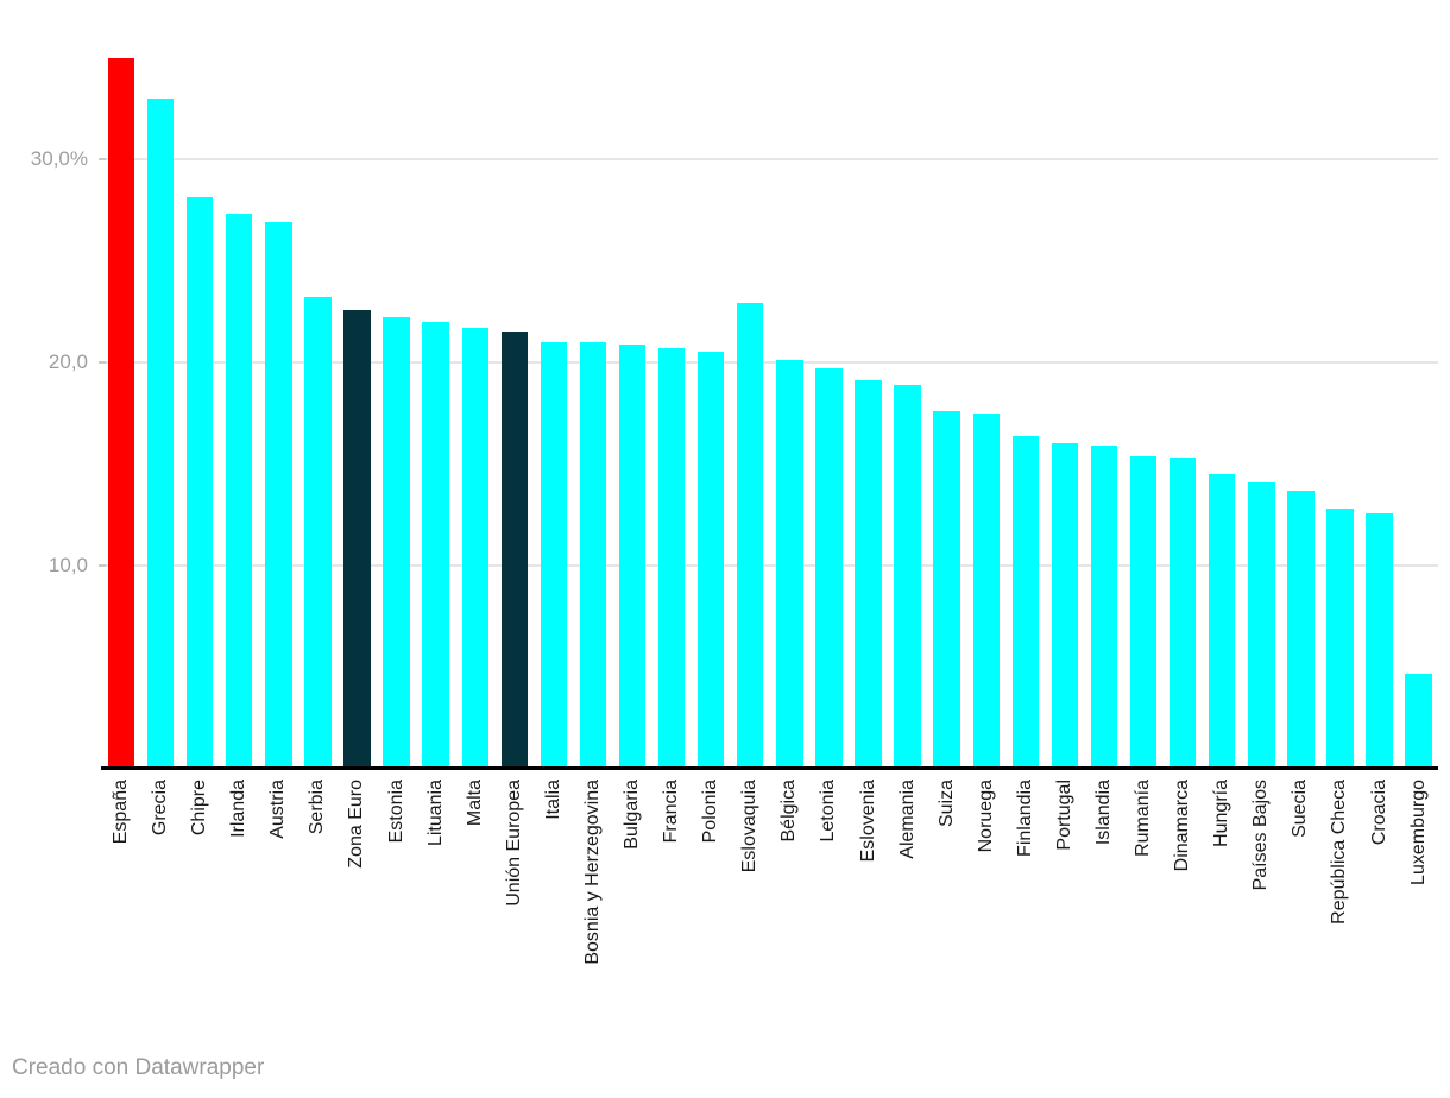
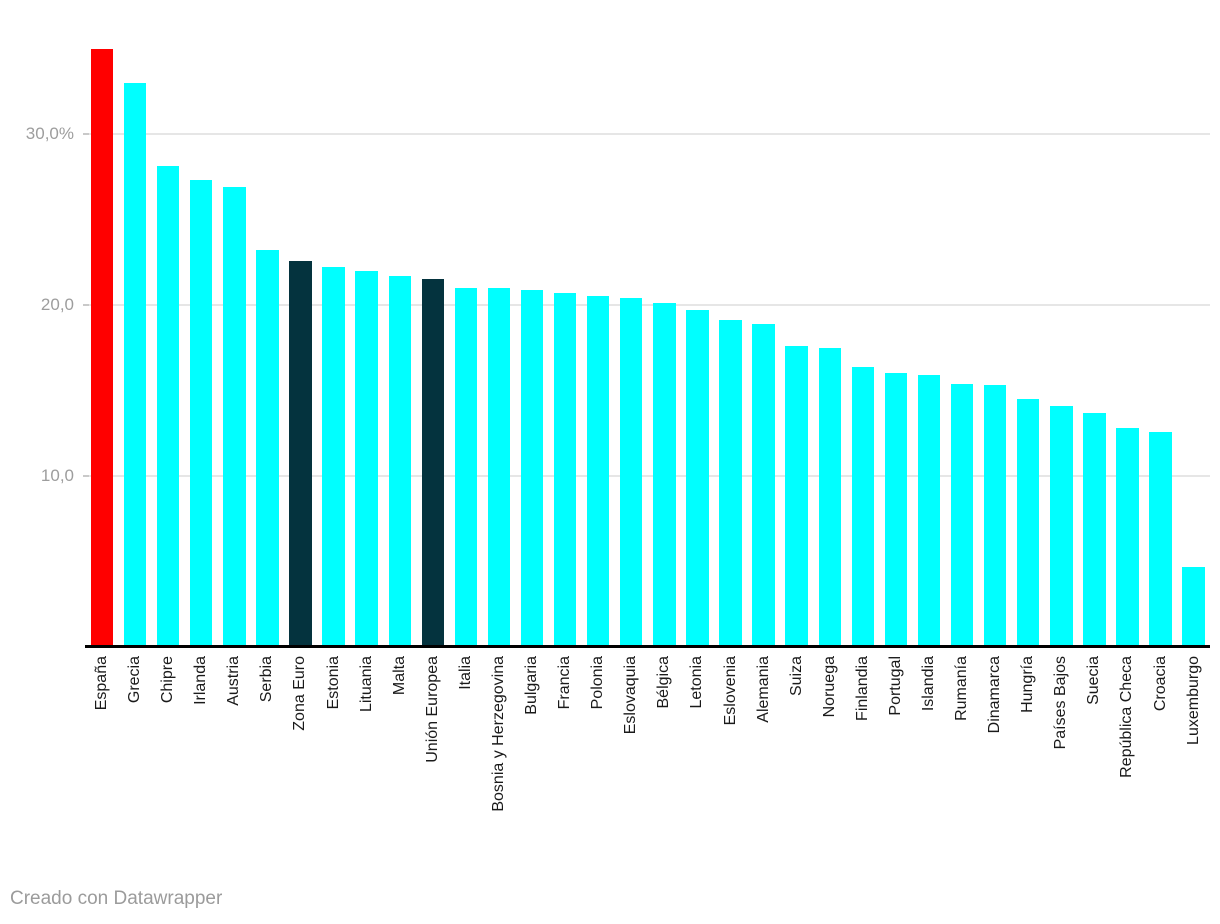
Eslovaquia: 22,9% -> 20,4%
